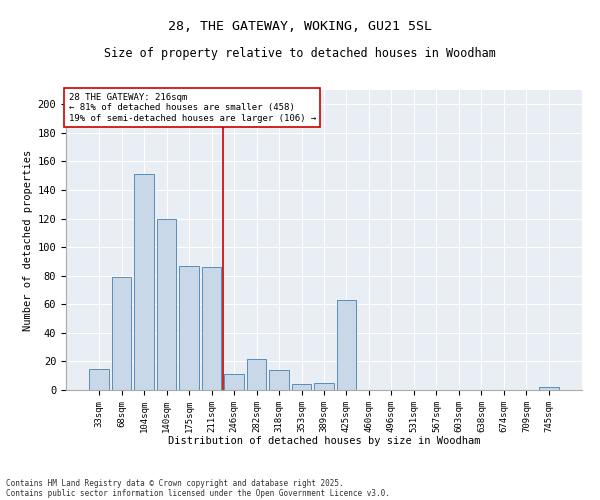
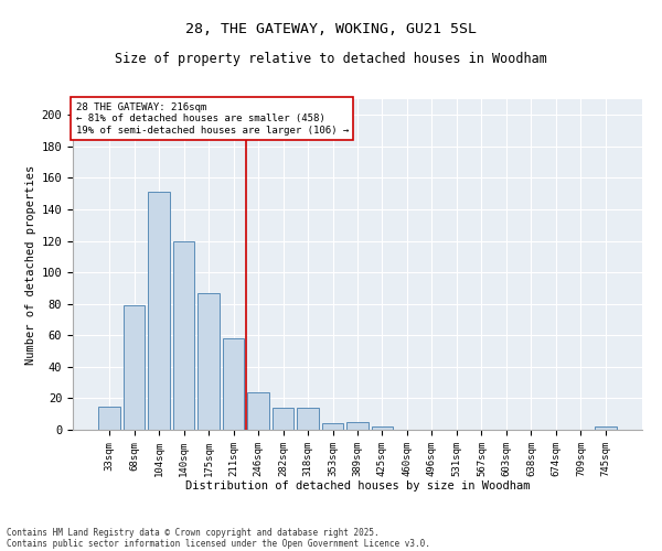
211sqm: 86 -> 58
246sqm: 11 -> 24
282sqm: 22 -> 14
425sqm: 63 -> 2
